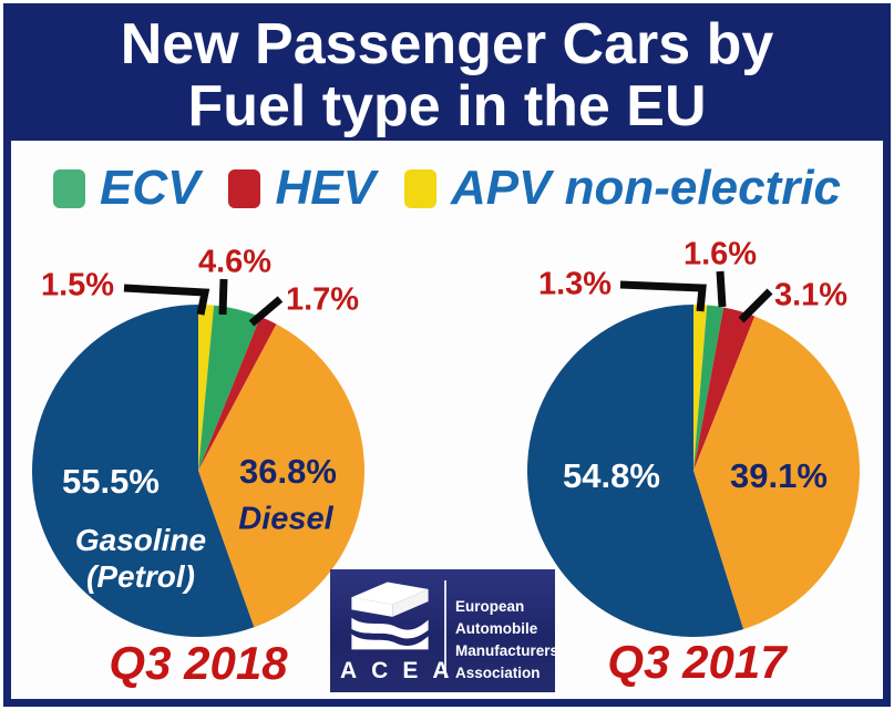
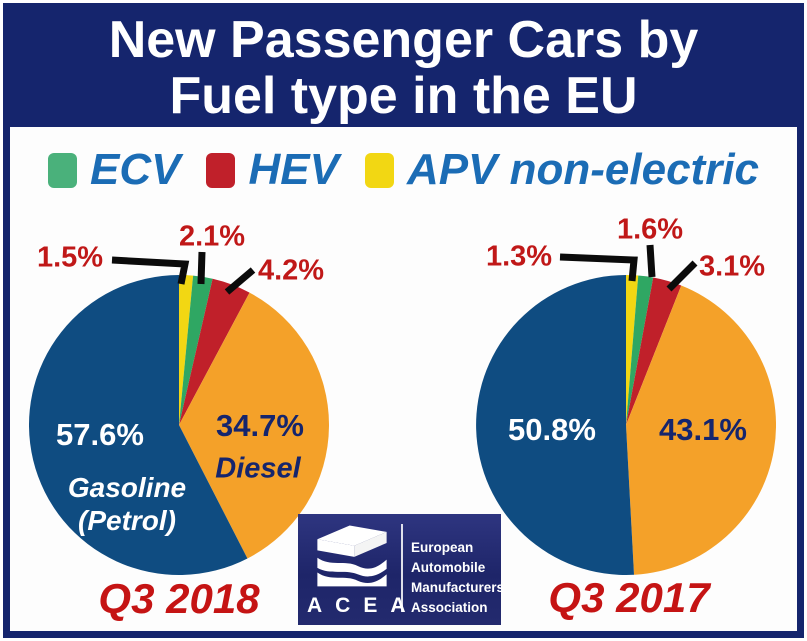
Q3 2018/ECV: 4.6% -> 2.1%
Q3 2018/HEV: 1.7% -> 4.2%
Q3 2018/Diesel: 36.8% -> 34.7%
Q3 2018/Gasoline (Petrol): 55.5% -> 57.6%
Q3 2017/Diesel: 39.1% -> 43.1%
Q3 2017/Gasoline (Petrol): 54.8% -> 50.8%
